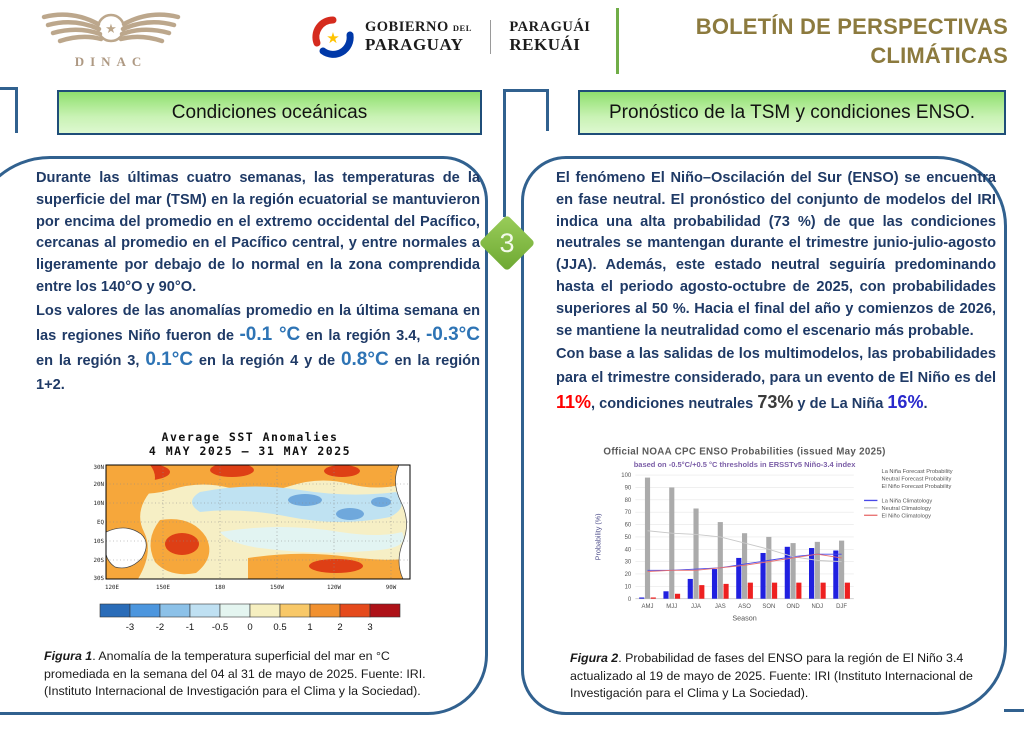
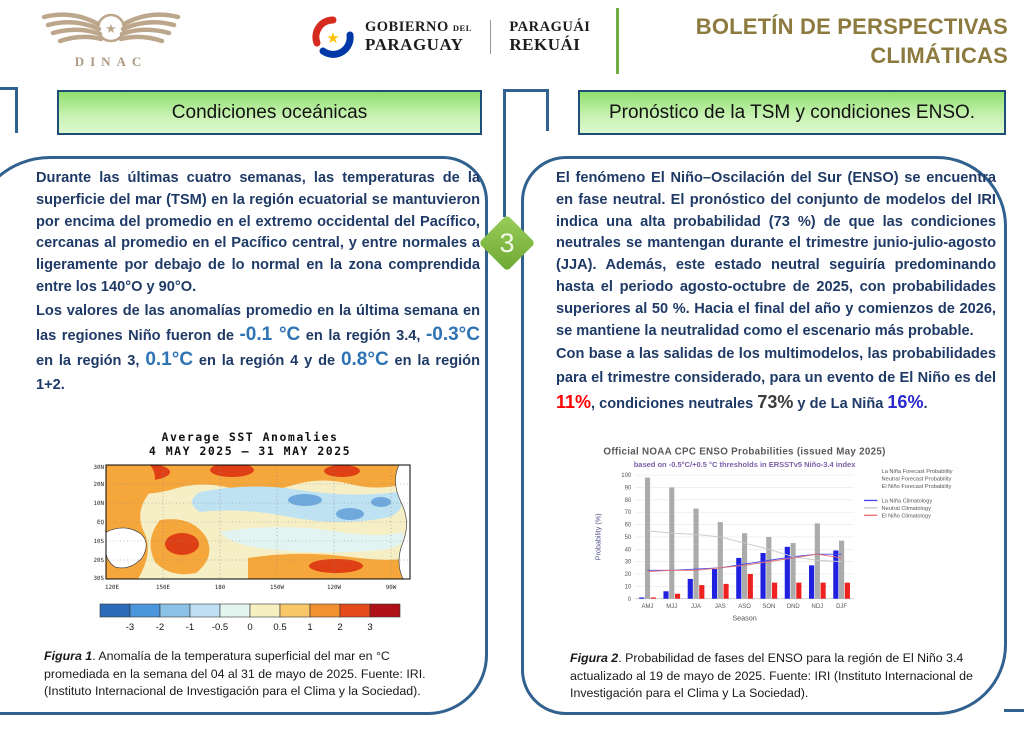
El Niño Forecast Probability/ASO: 13 -> 20
La Niña Forecast Probability/NDJ: 41 -> 27
Neutral Forecast Probability/NDJ: 46 -> 61
